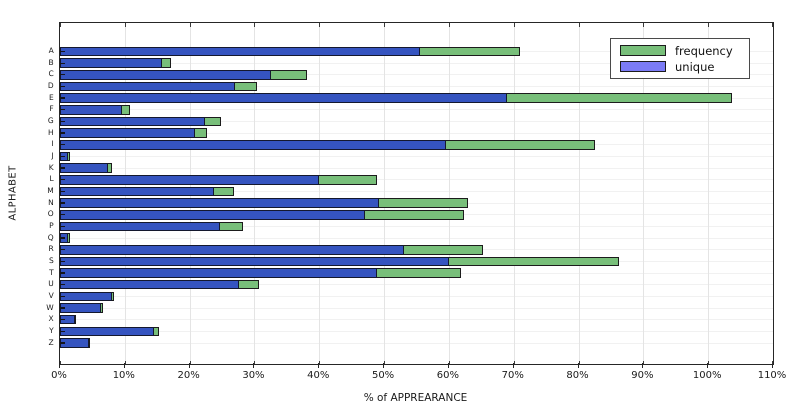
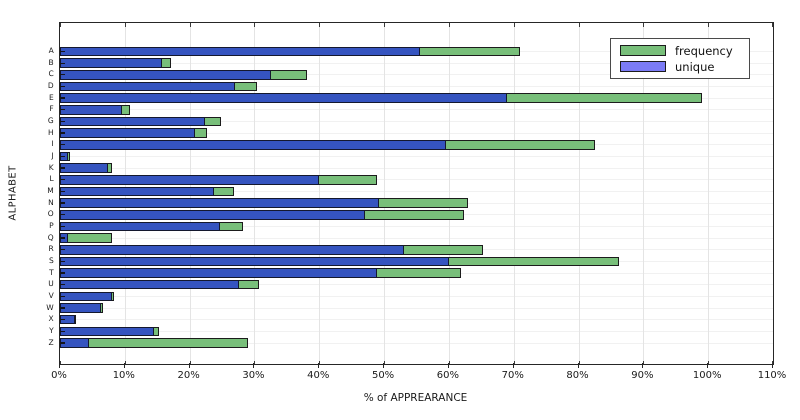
frequency/E: 104% -> 99%
frequency/Q: 2% -> 8%
frequency/Z: 5% -> 29%
